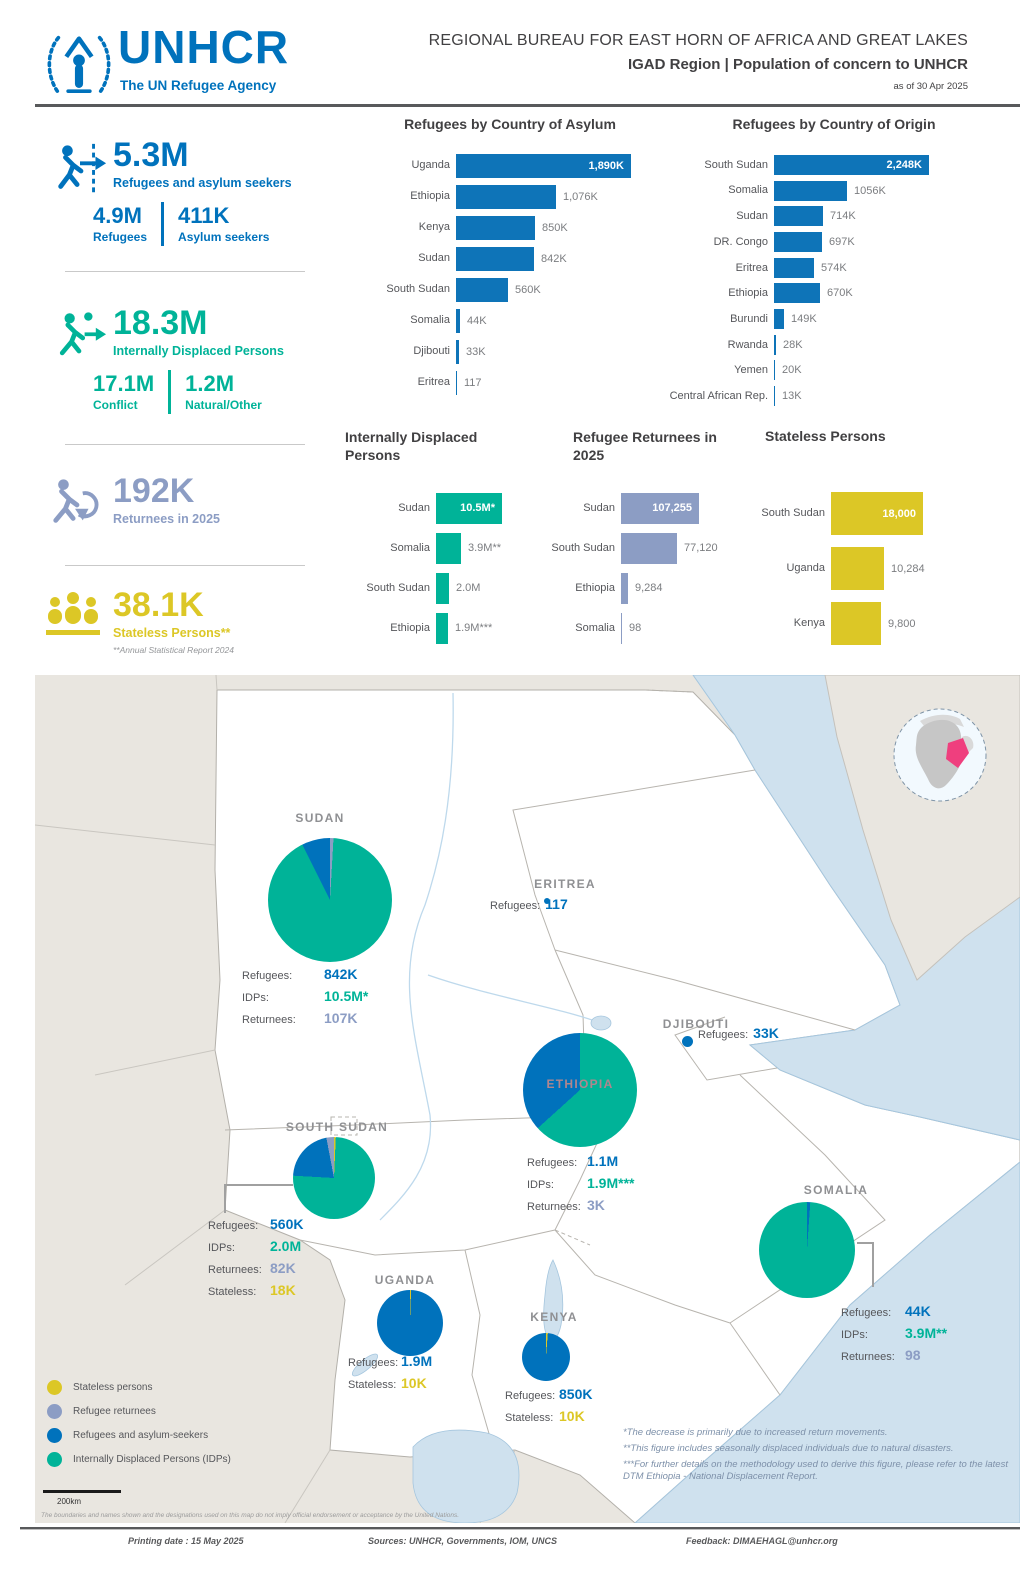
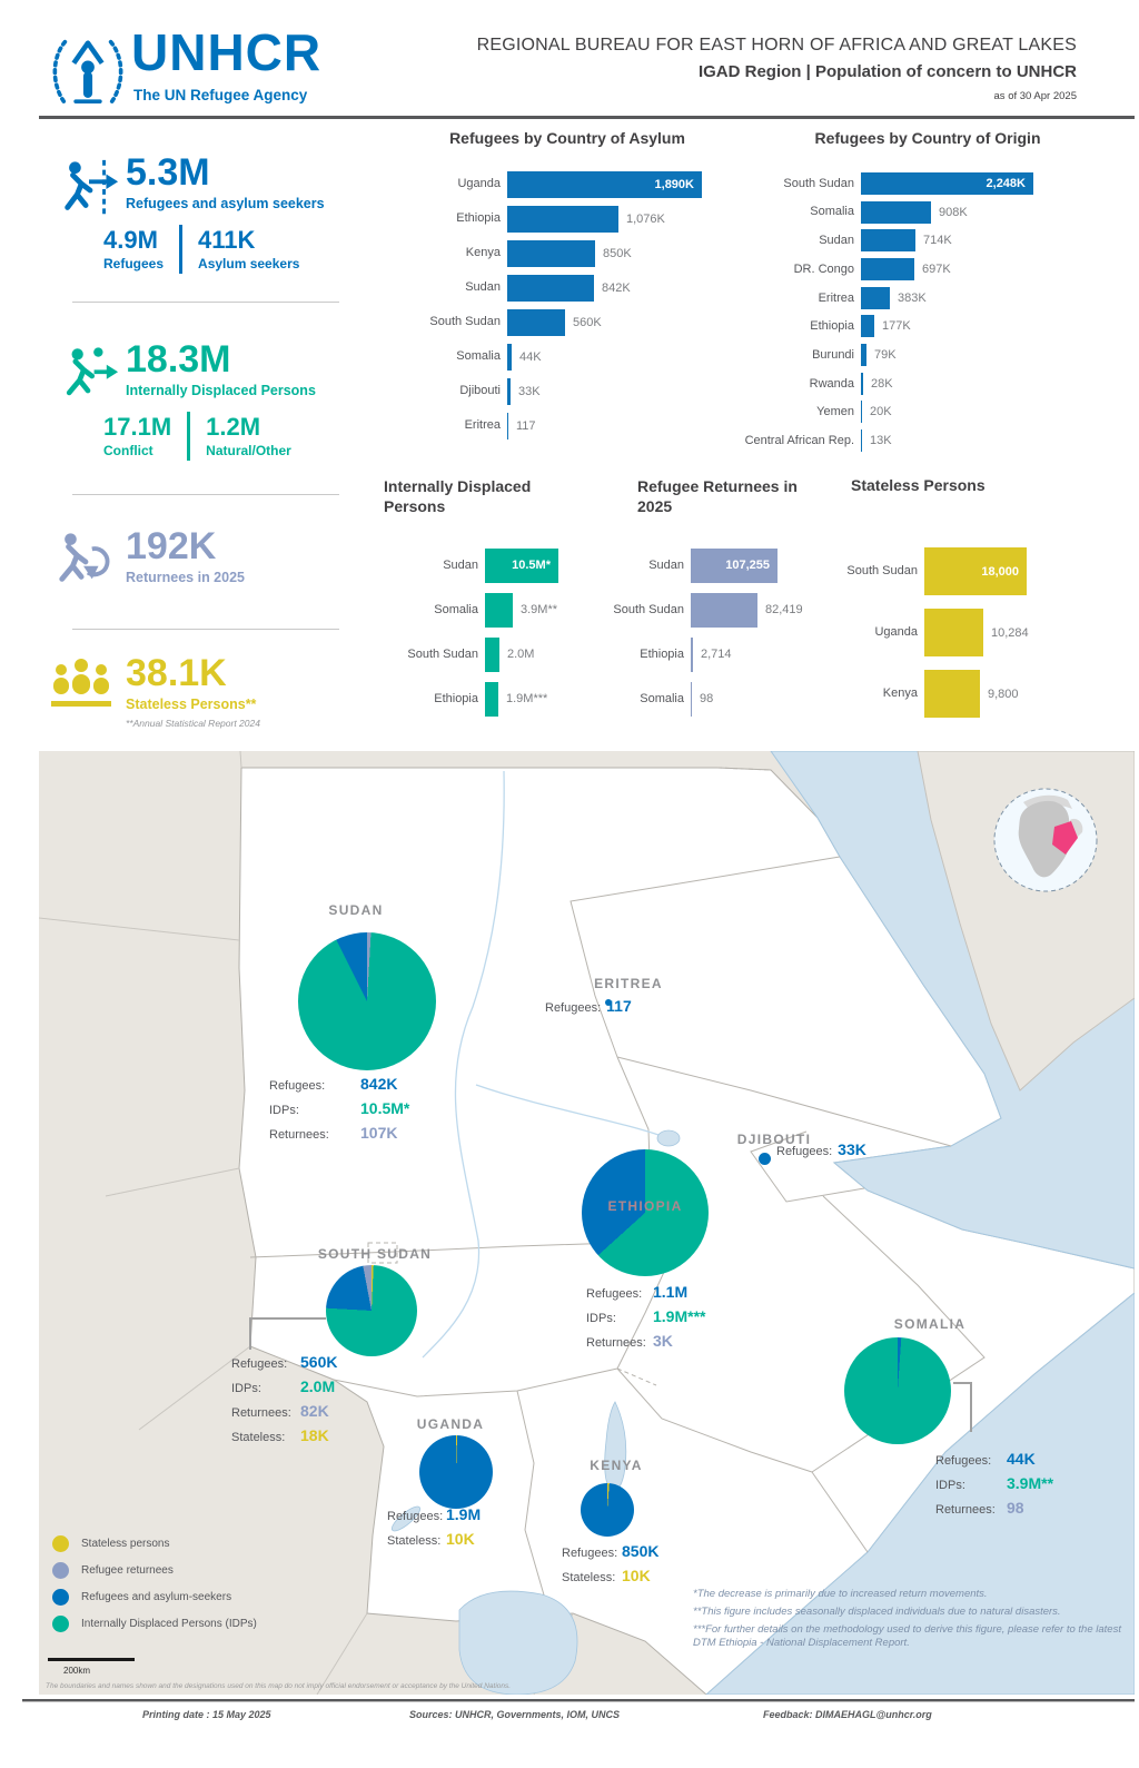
Refugees by Country of Origin/Somalia: 1056K -> 908K
Refugees by Country of Origin/Eritrea: 574K -> 383K
Refugees by Country of Origin/Ethiopia: 670K -> 177K
Refugees by Country of Origin/Burundi: 149K -> 79K
Refugee Returnees in 2025/South Sudan: 77,120 -> 82,419
Refugee Returnees in 2025/Ethiopia: 9,284 -> 2,714
